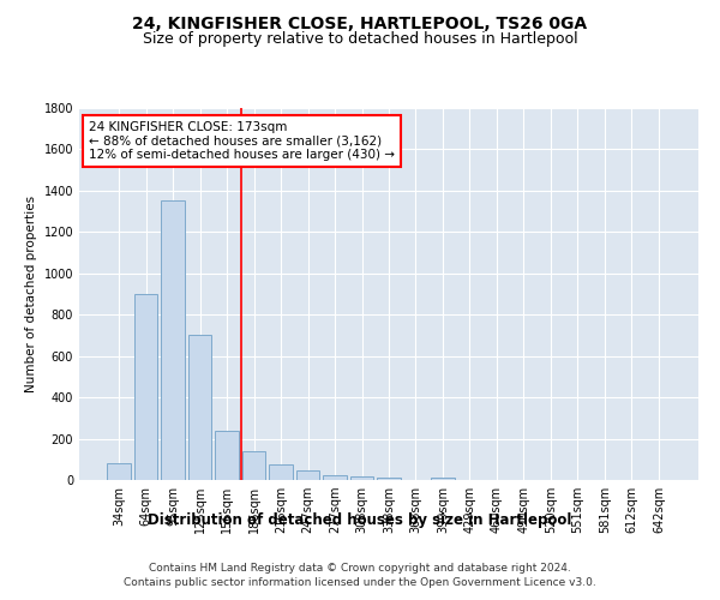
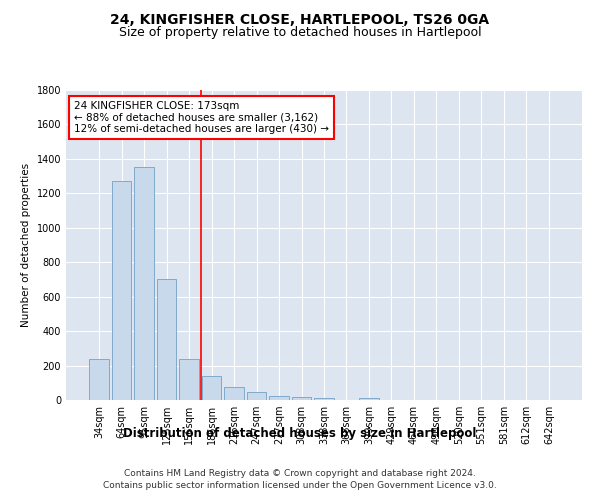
34sqm: 80 -> 240
64sqm: 900 -> 1270
